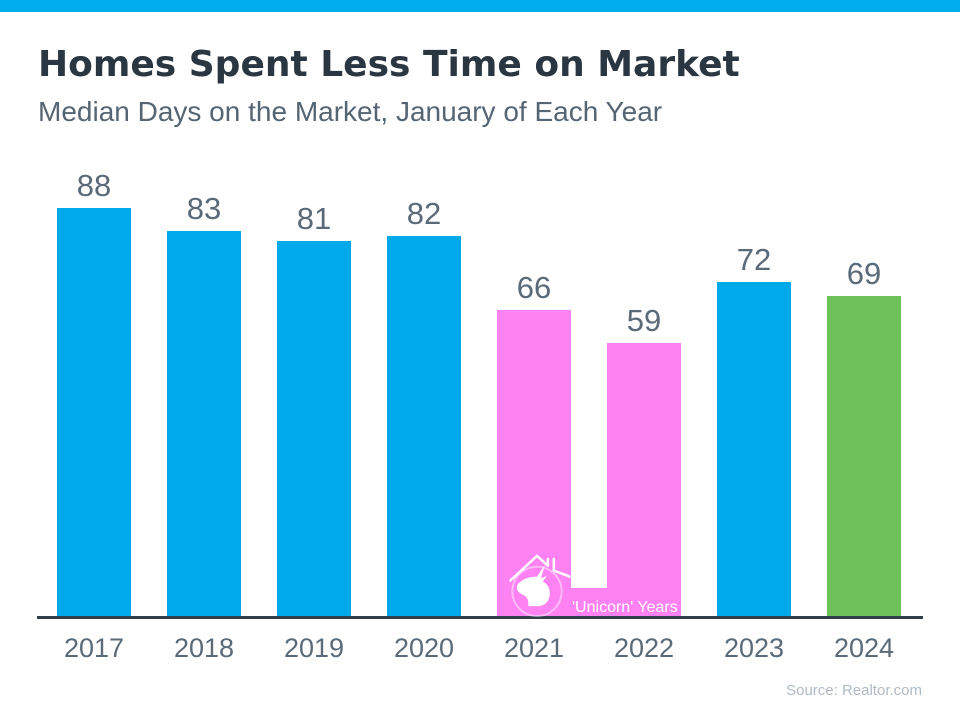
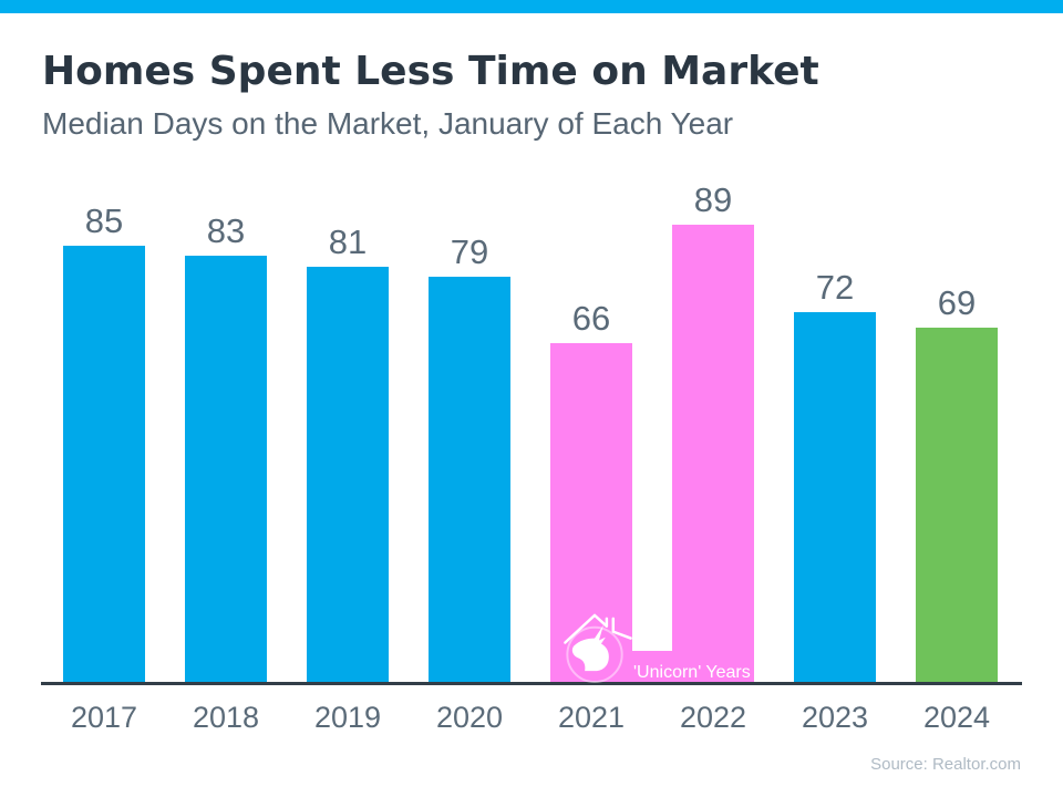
2017: 88 -> 85
2020: 82 -> 79
2022: 59 -> 89
